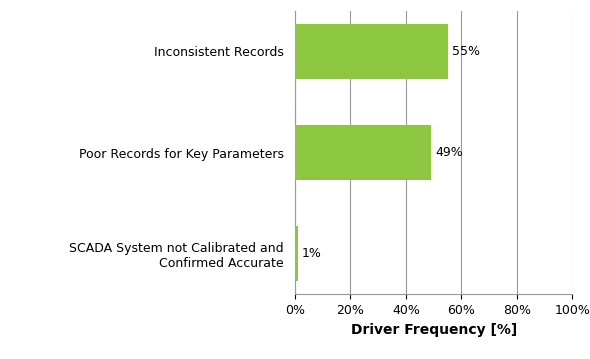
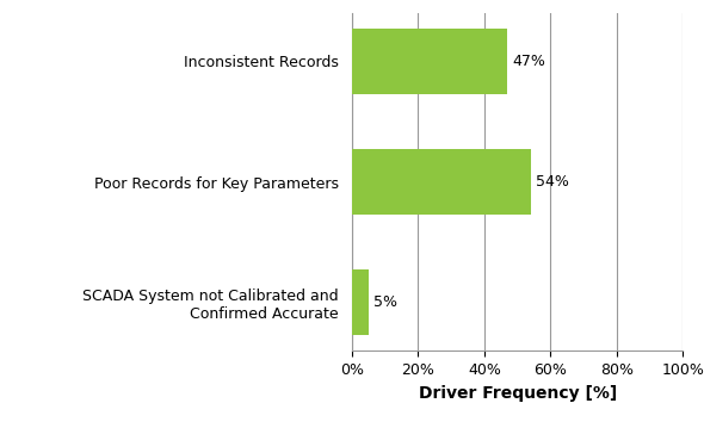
Inconsistent Records: 55% -> 47%
Poor Records for Key Parameters: 49% -> 54%
SCADA System not Calibrated and Confirmed Accurate: 1% -> 5%
